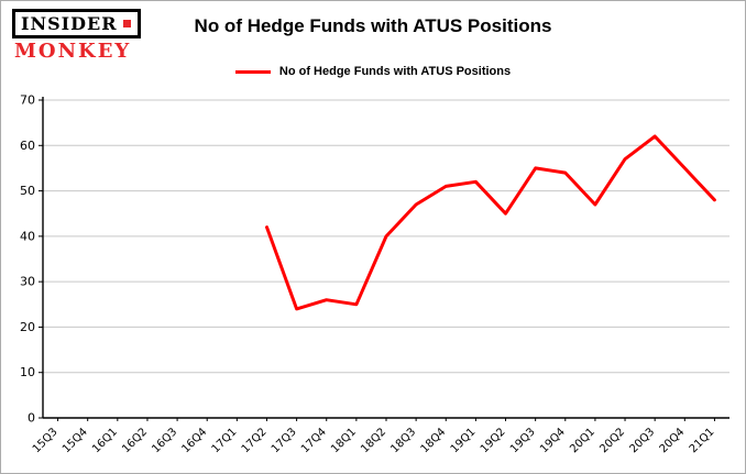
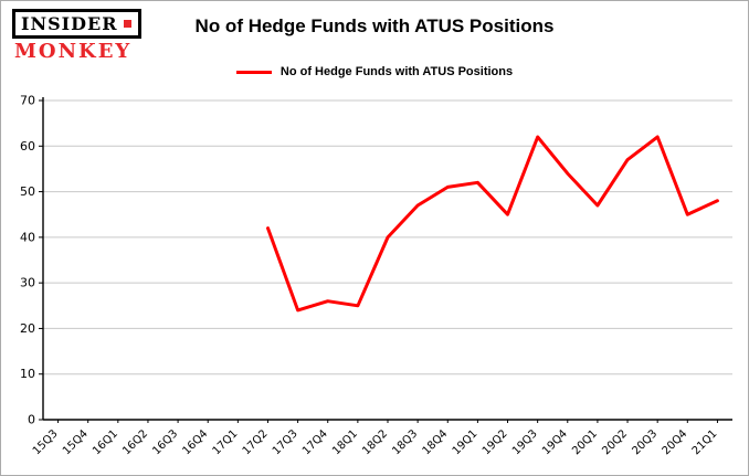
19Q3: 55 -> 62
20Q4: 55 -> 45
